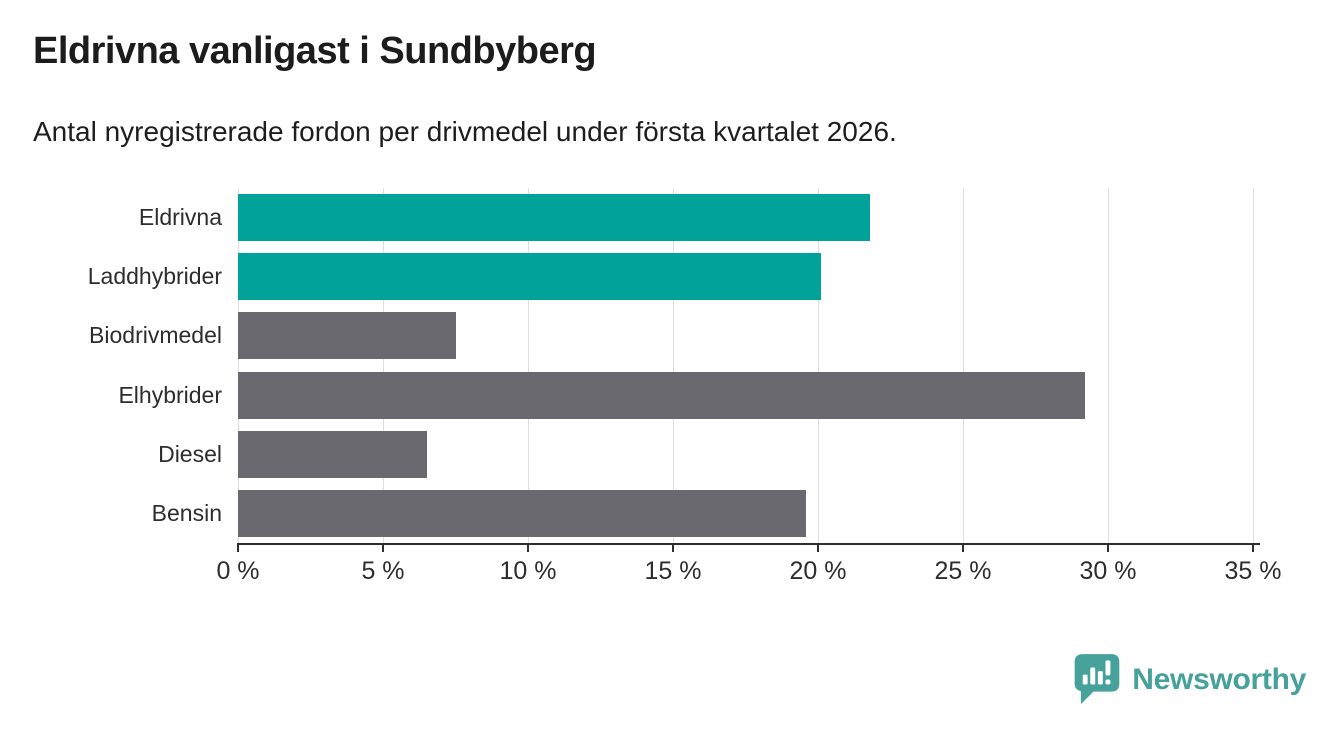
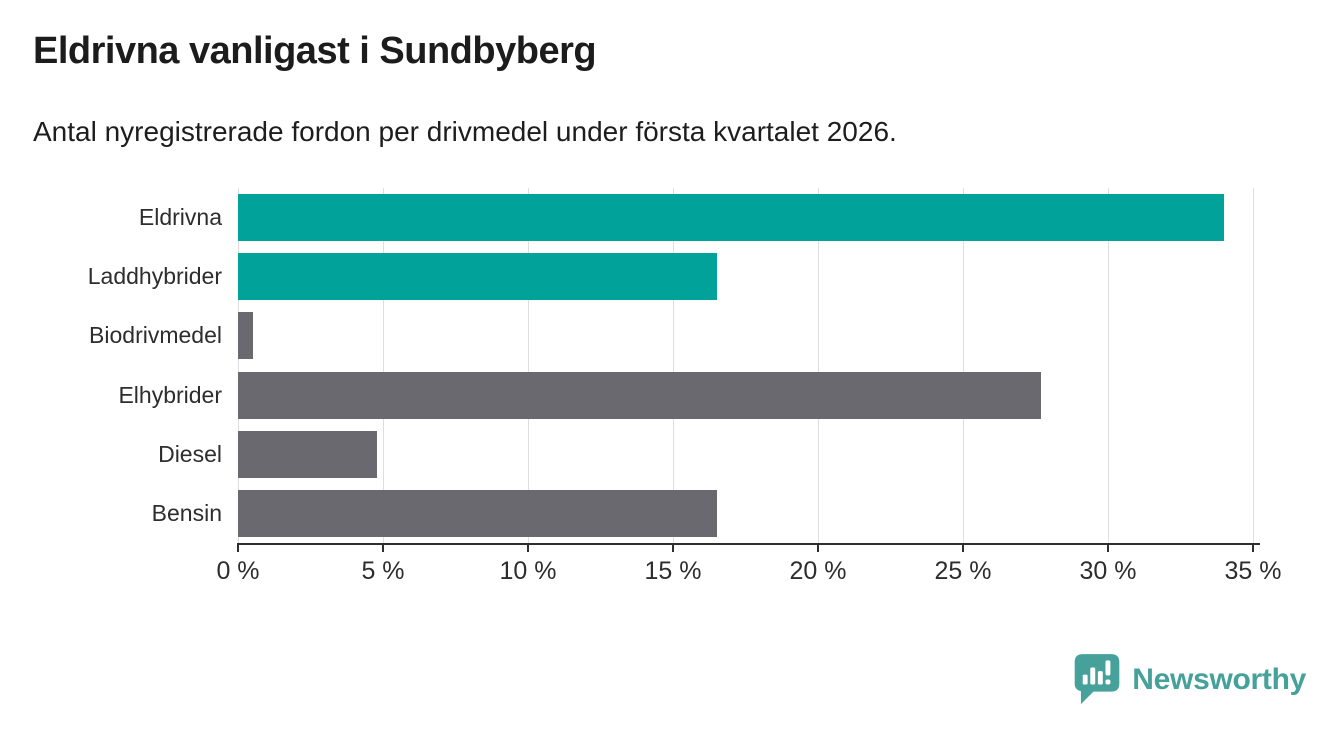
Eldrivna: 21.8% -> 34.0%
Laddhybrider: 20.1% -> 16.5%
Biodrivmedel: 7.5% -> 0.5%
Elhybrider: 29.2% -> 27.7%
Diesel: 6.5% -> 4.8%
Bensin: 19.6% -> 16.5%
